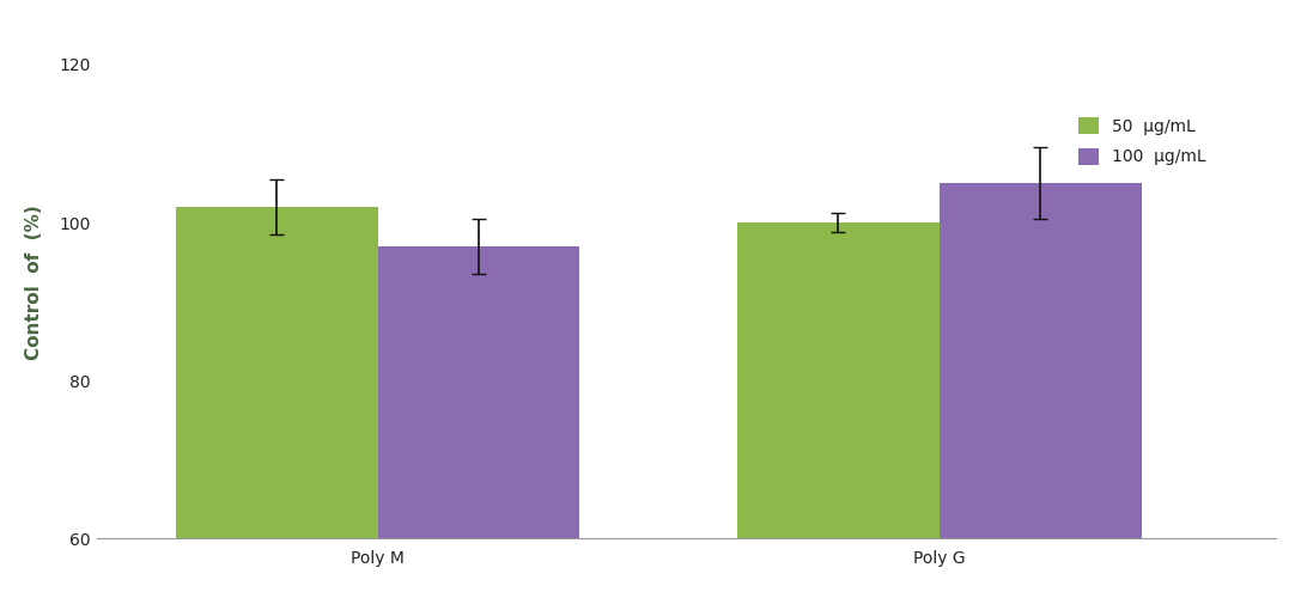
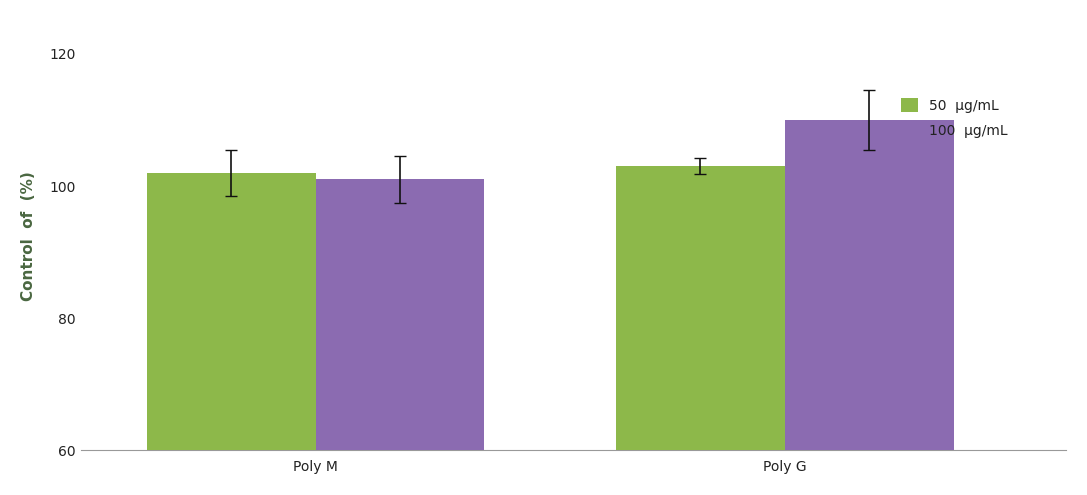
100 μg/mL/Poly M: 97 -> 101
50 μg/mL/Poly G: 100 -> 103
100 μg/mL/Poly G: 105 -> 110
